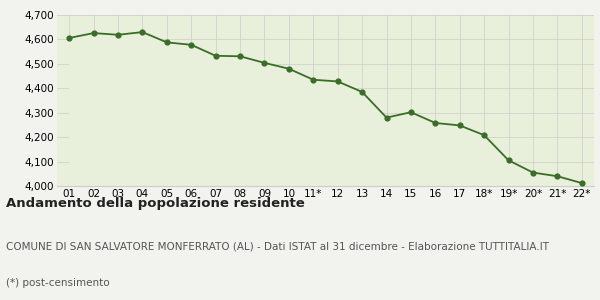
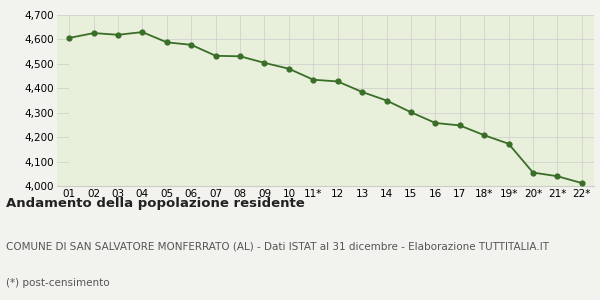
14: 4,280 -> 4,350
19*: 4,105 -> 4,173
